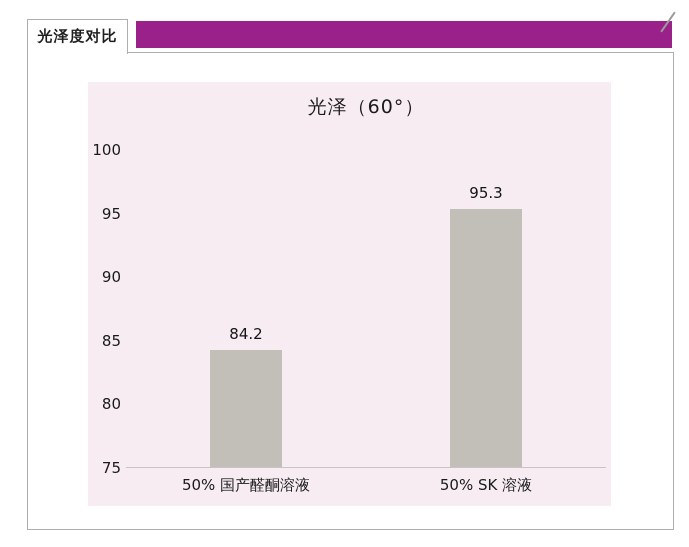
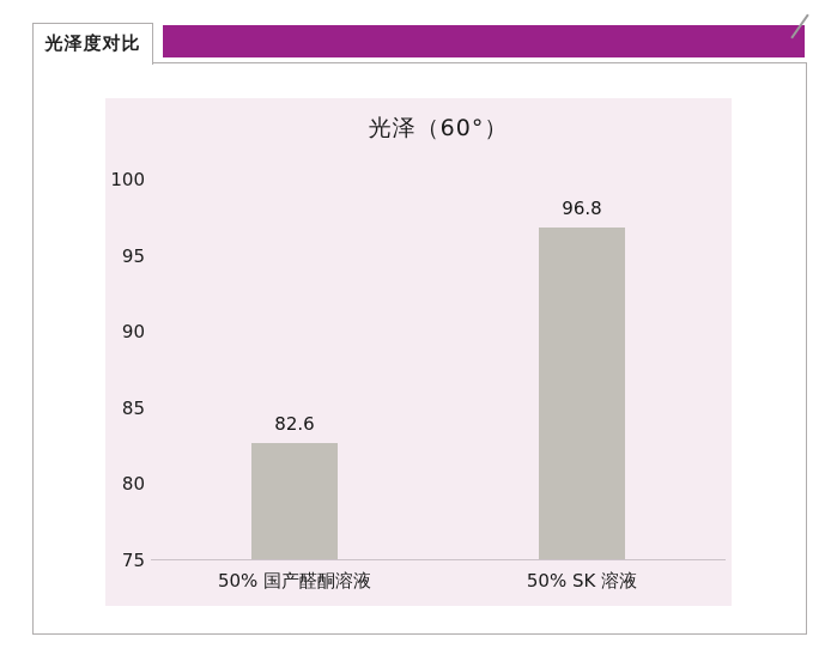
50% 国产醛酮溶液: 84.2 -> 82.6
50% SK 溶液: 95.3 -> 96.8
